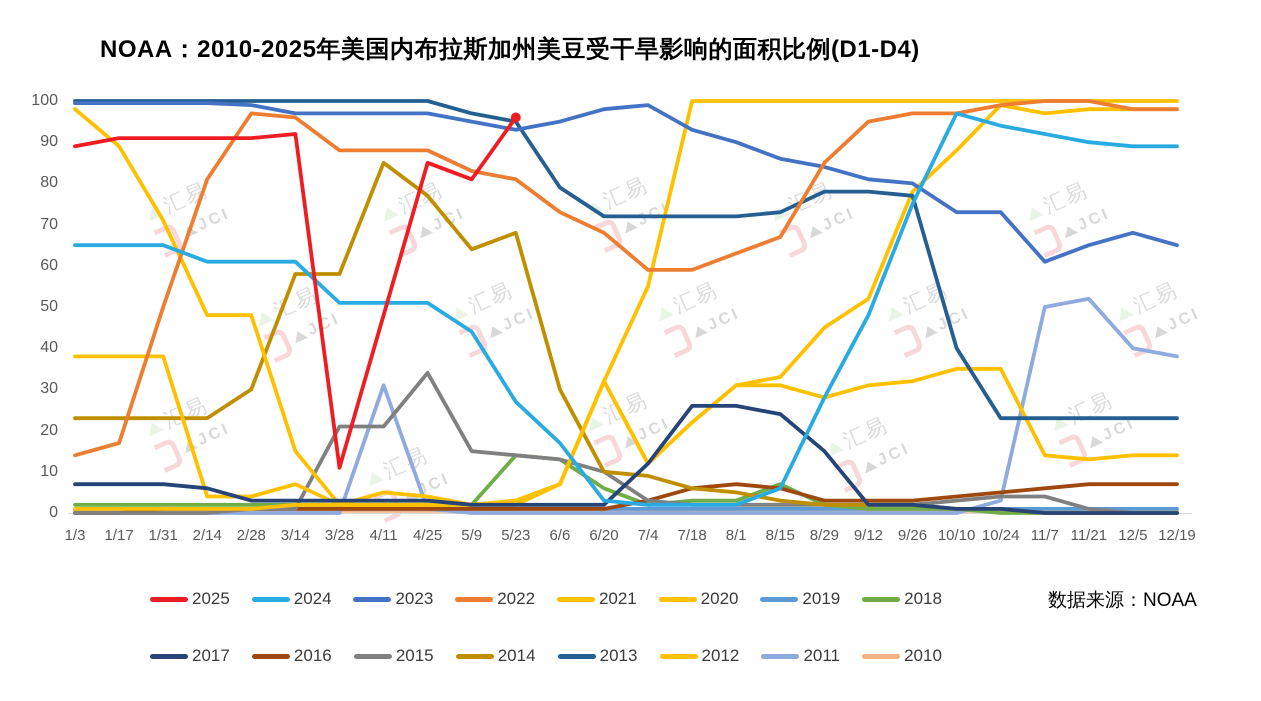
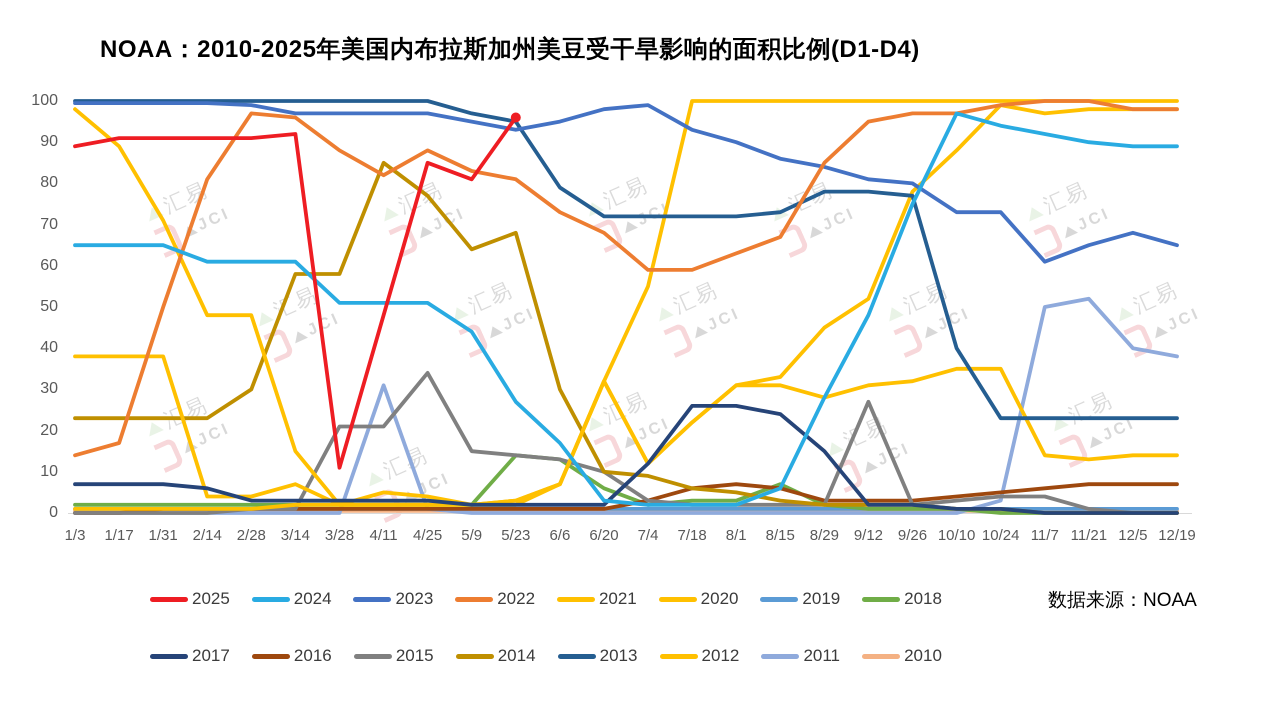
2022/4/11: 88 -> 82
2015/9/12: 2 -> 27
